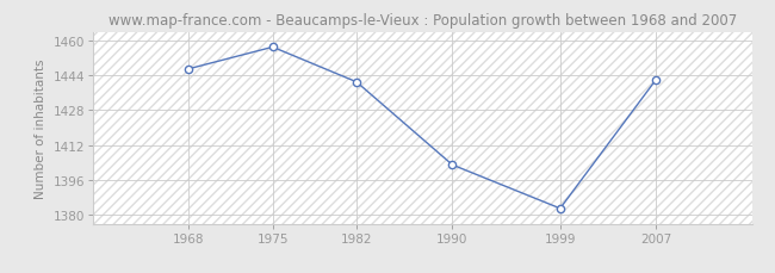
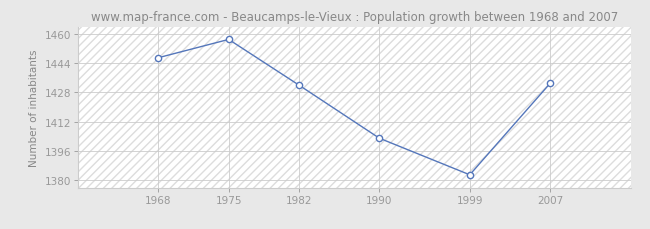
1982: 1441 -> 1432
2007: 1442 -> 1433
